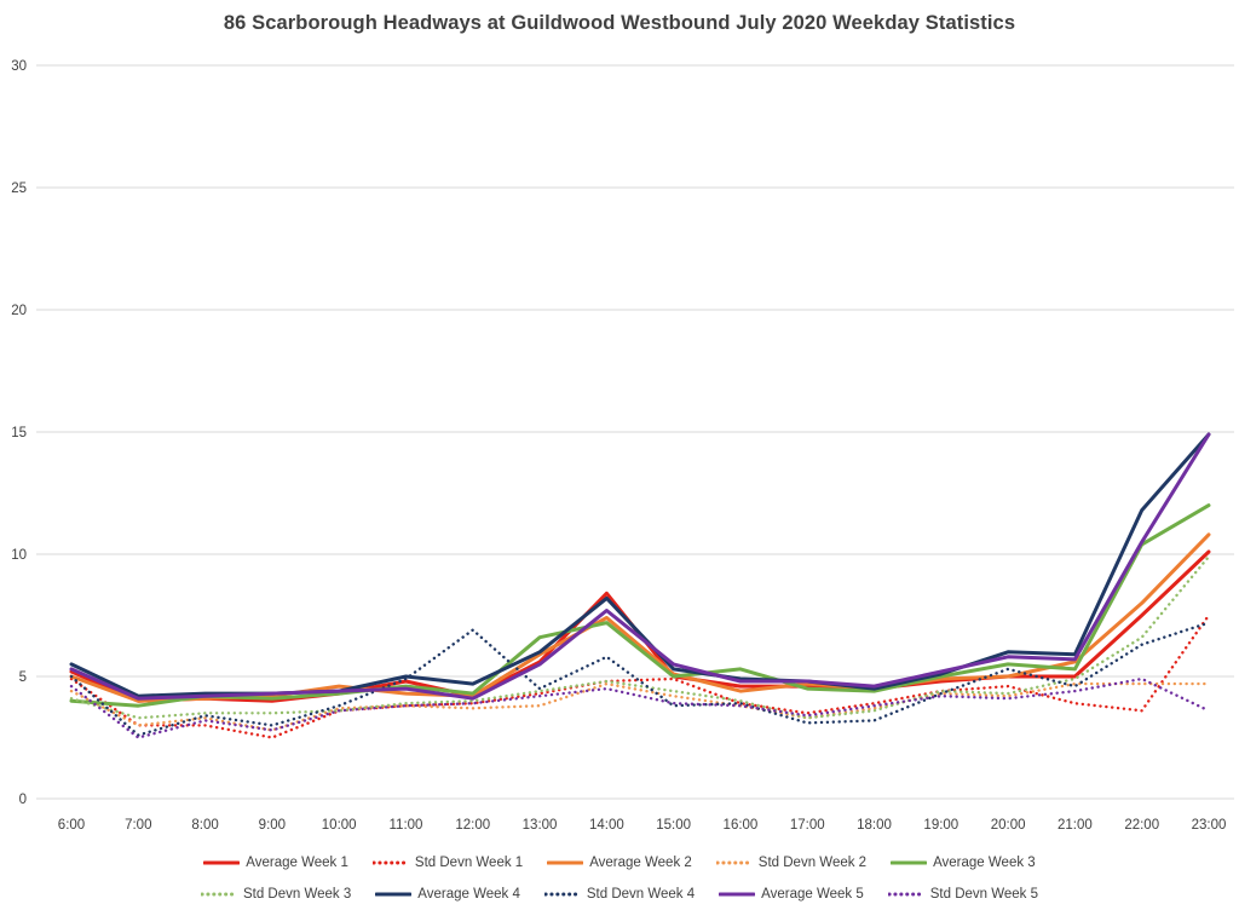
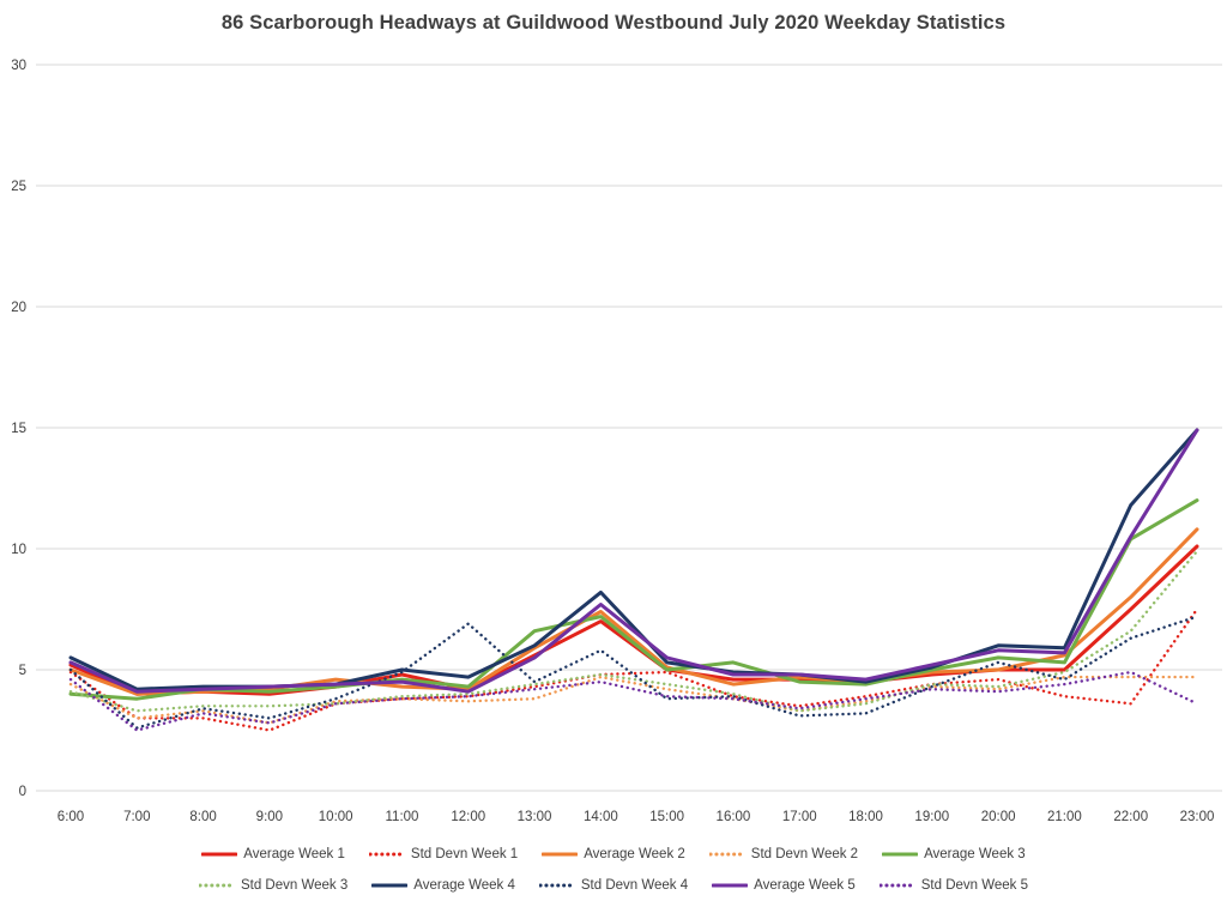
Average Week 1/14:00: 8.4 -> 7.0
